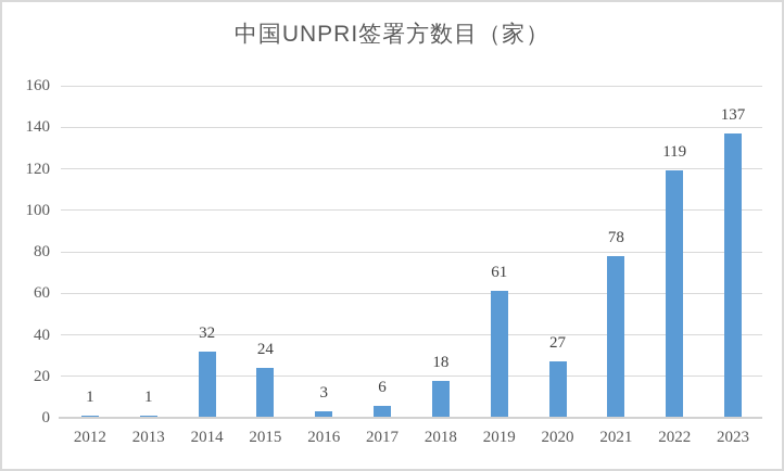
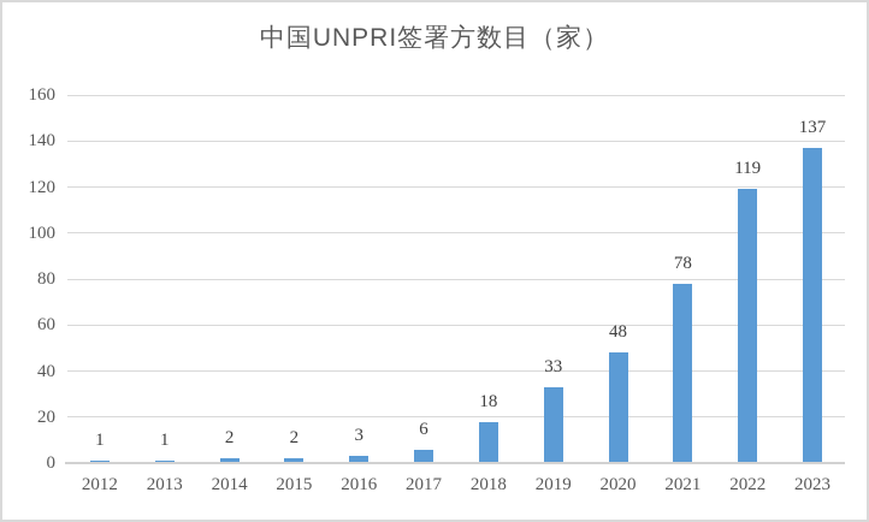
2014: 32 -> 2
2015: 24 -> 2
2019: 61 -> 33
2020: 27 -> 48
